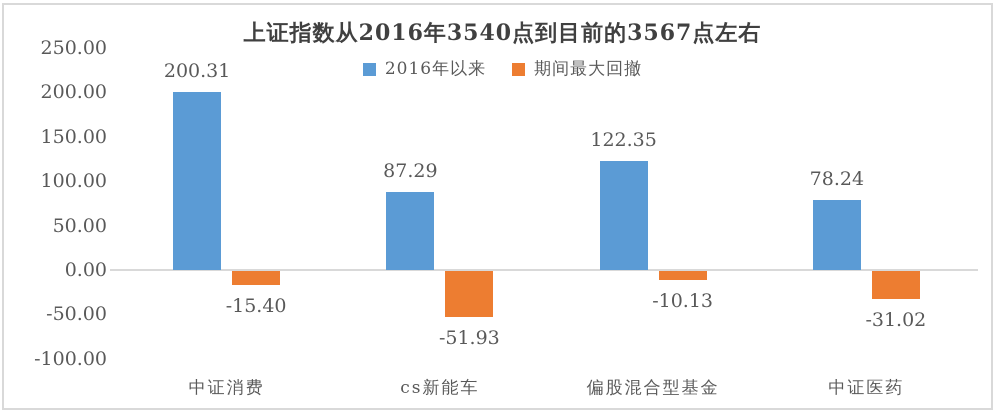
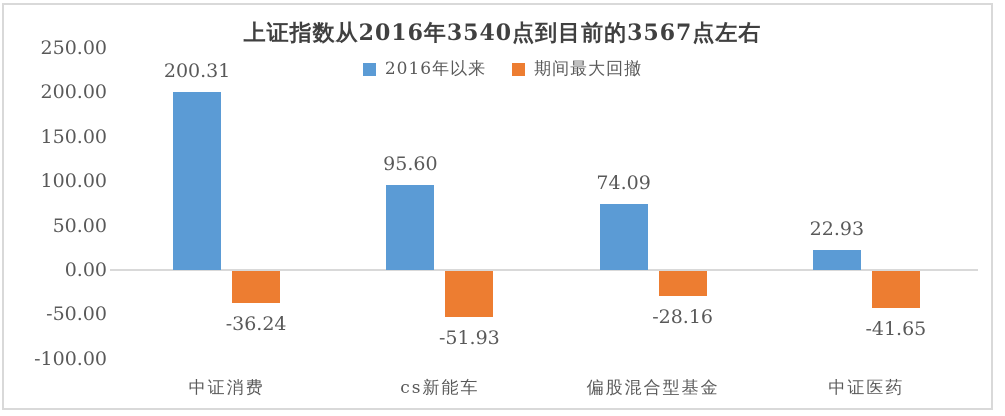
期间最大回撤/中证消费: -15.40 -> -36.24
2016年以来/cs新能车: 87.29 -> 95.60
2016年以来/偏股混合型基金: 122.35 -> 74.09
期间最大回撤/偏股混合型基金: -10.13 -> -28.16
2016年以来/中证医药: 78.24 -> 22.93
期间最大回撤/中证医药: -31.02 -> -41.65
